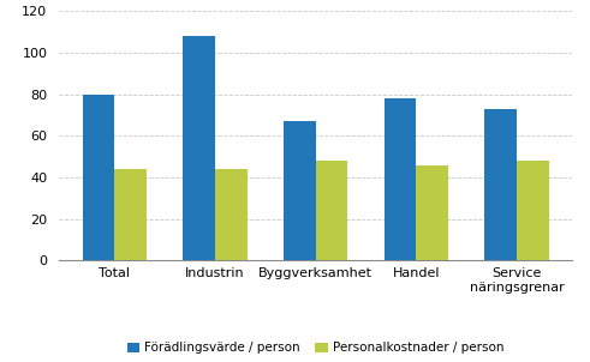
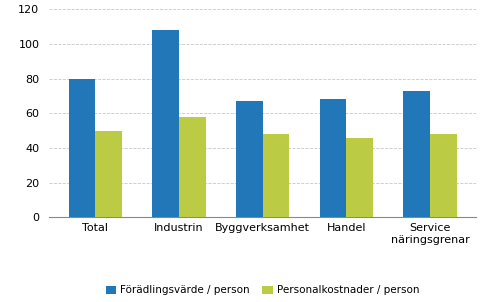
Personalkostnader / person/Total: 44 -> 50
Personalkostnader / person/Industrin: 44 -> 58
Förädlingsvärde / person/Handel: 78 -> 68
